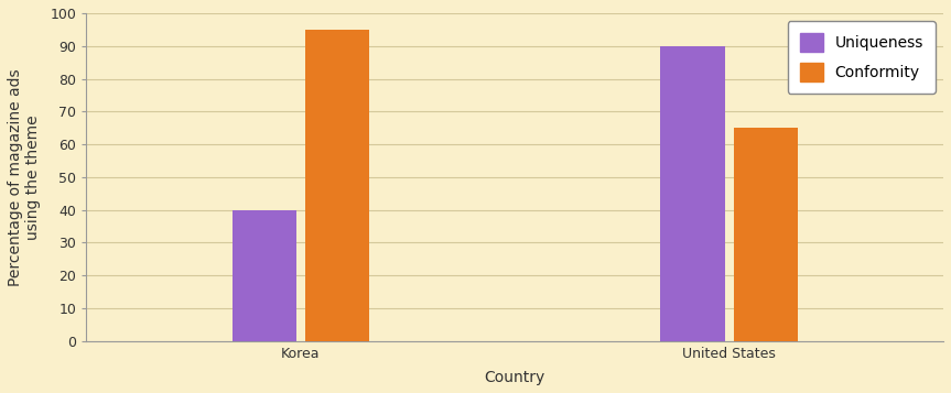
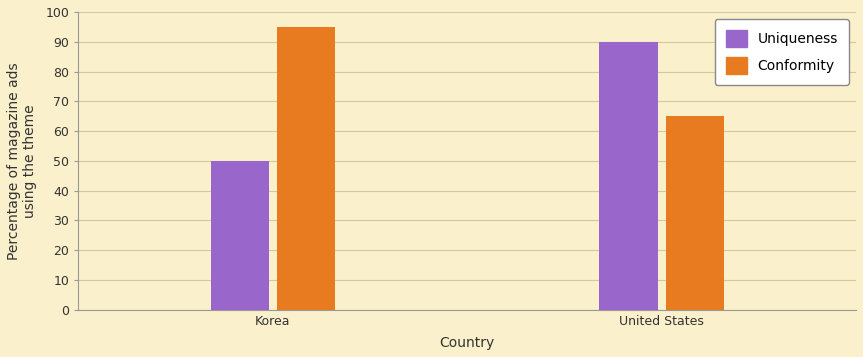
Uniqueness/Korea: 40 -> 50
